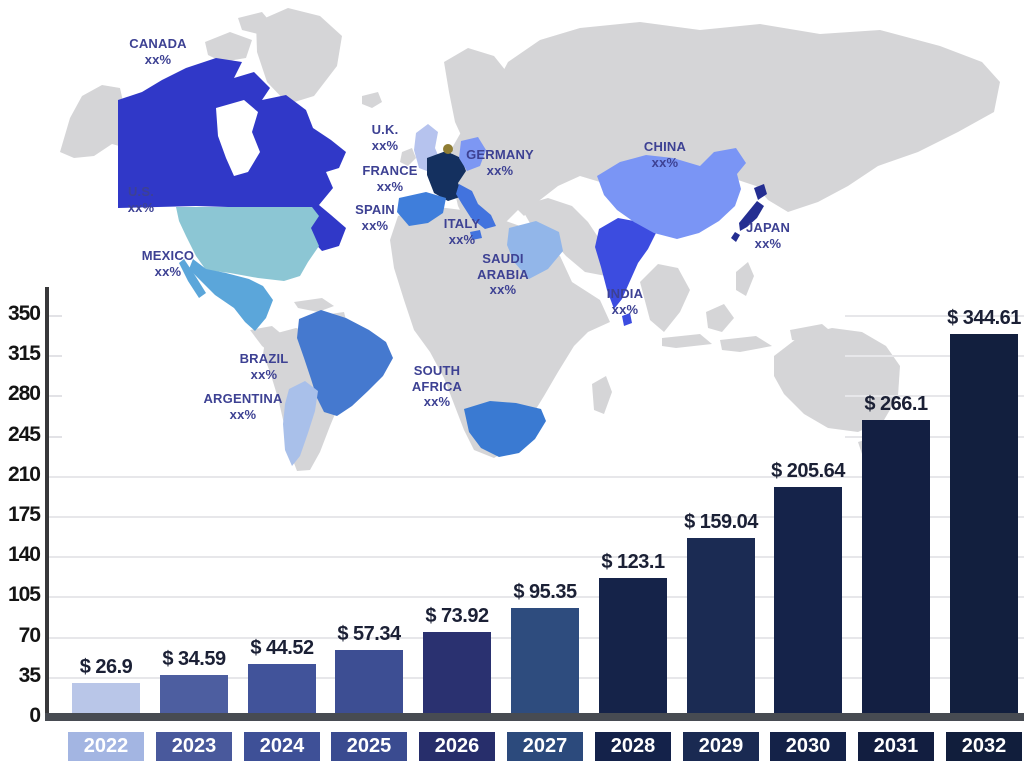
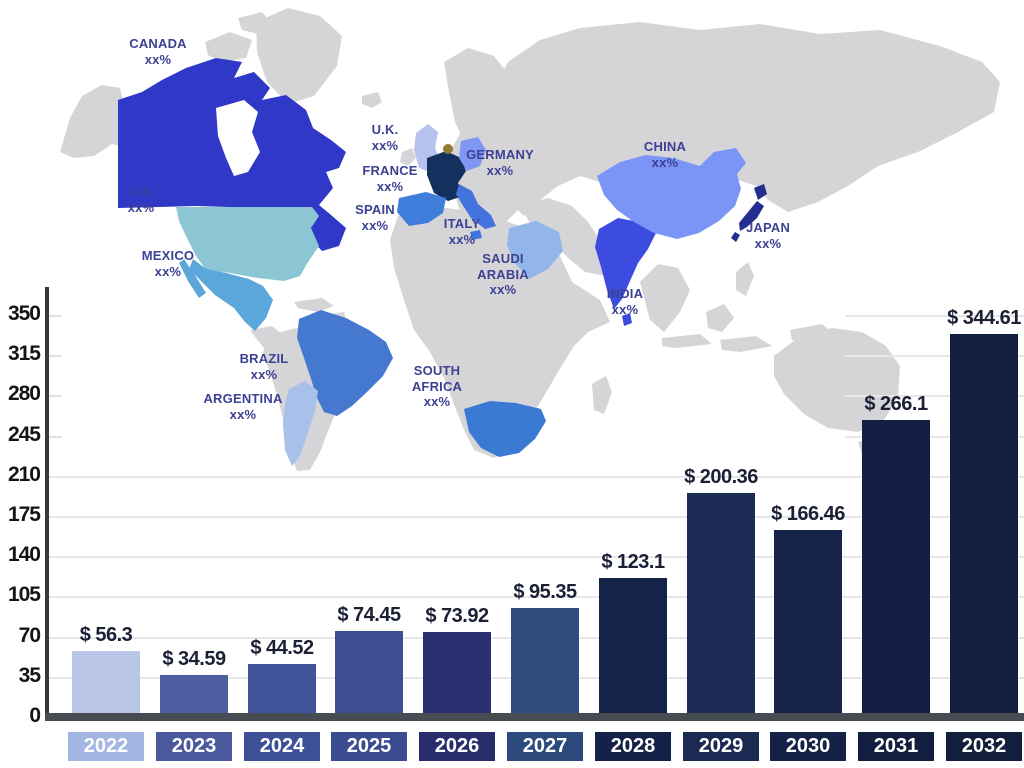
2022: 26.9 -> 56.3
2025: 57.34 -> 74.45
2029: 159.04 -> 200.36
2030: 205.64 -> 166.46
